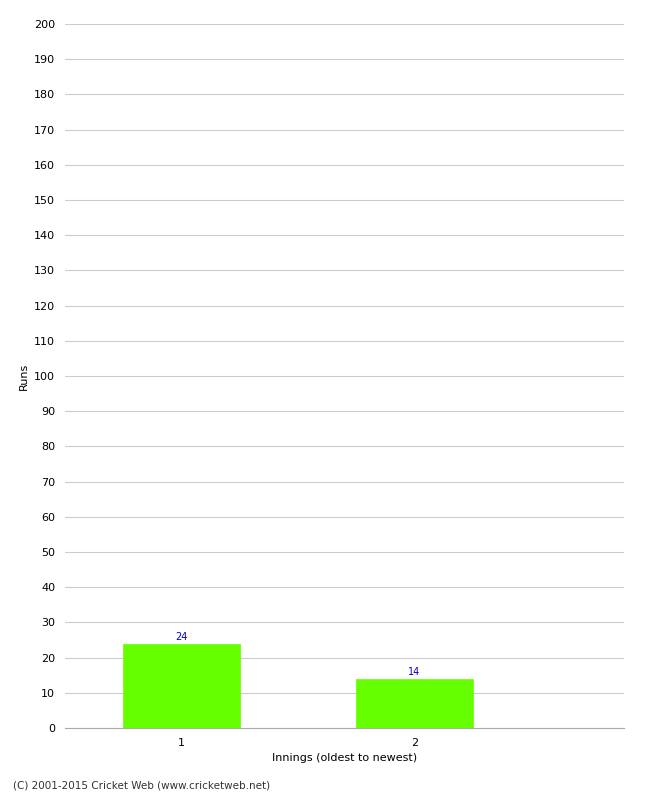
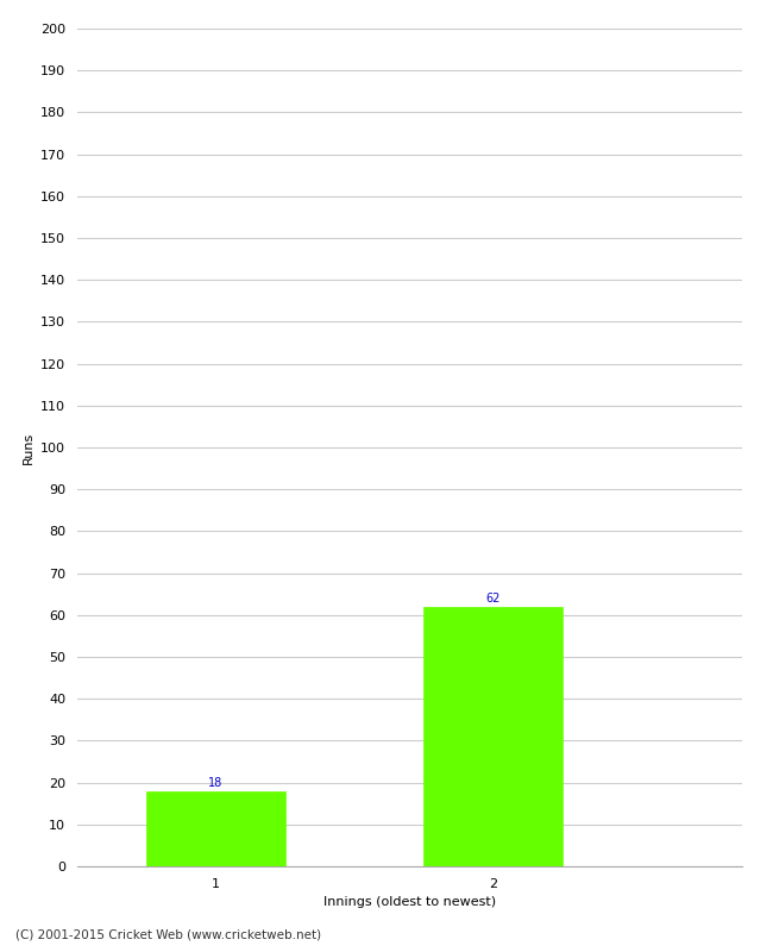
1: 24 -> 18
2: 14 -> 62
